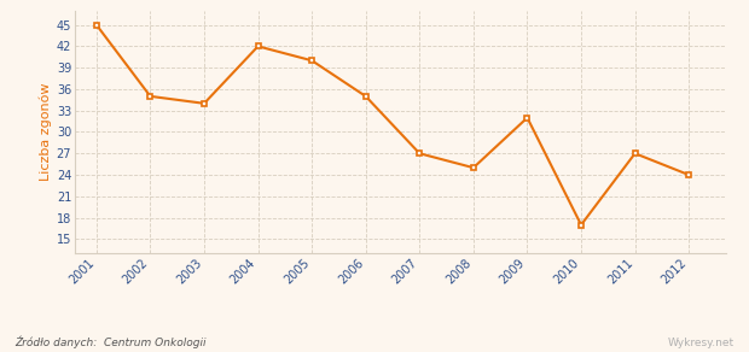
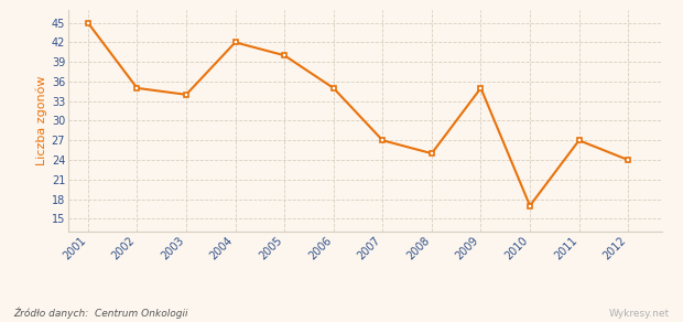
2009: 32 -> 35
